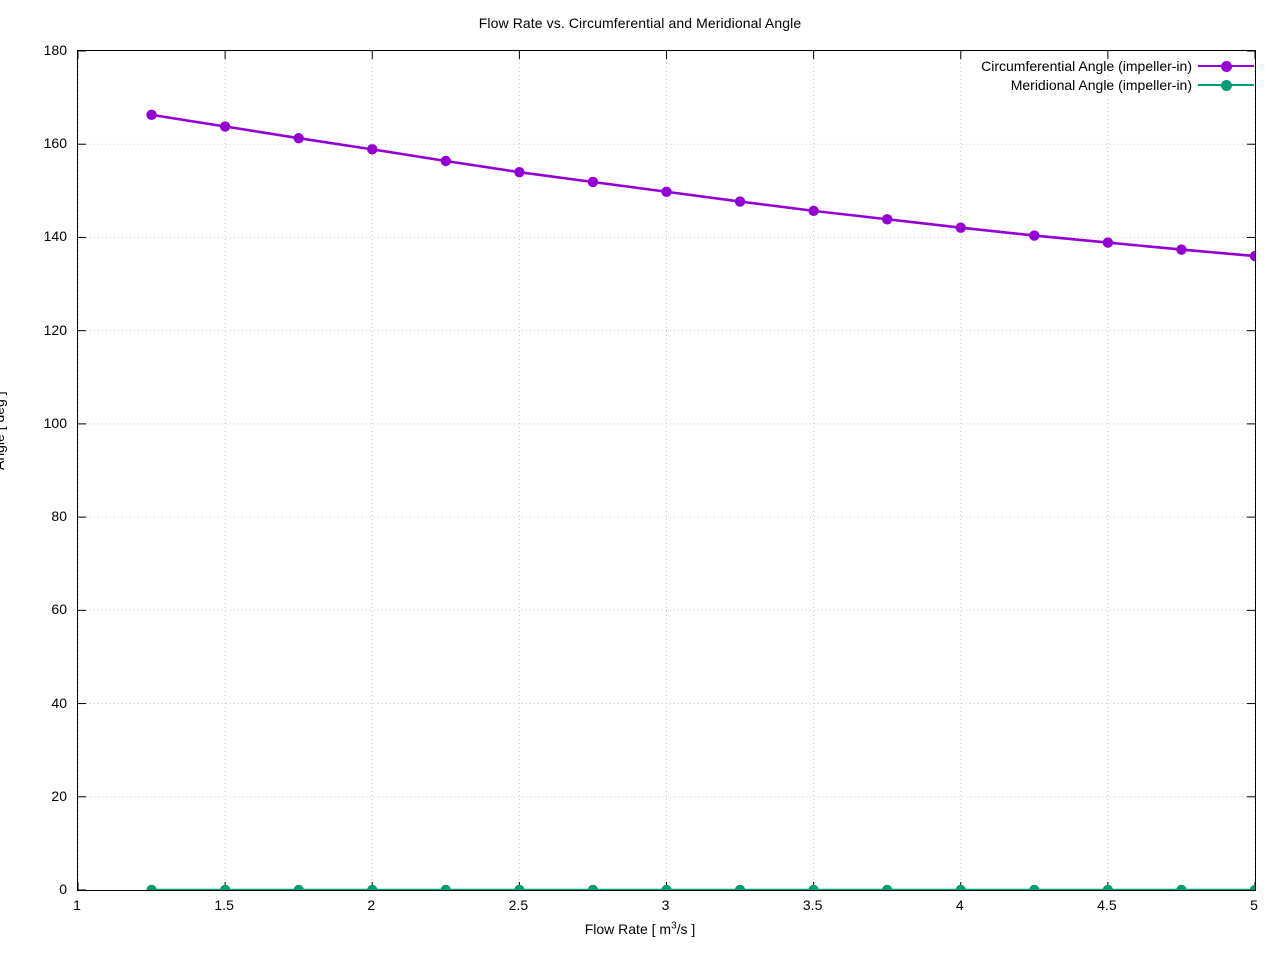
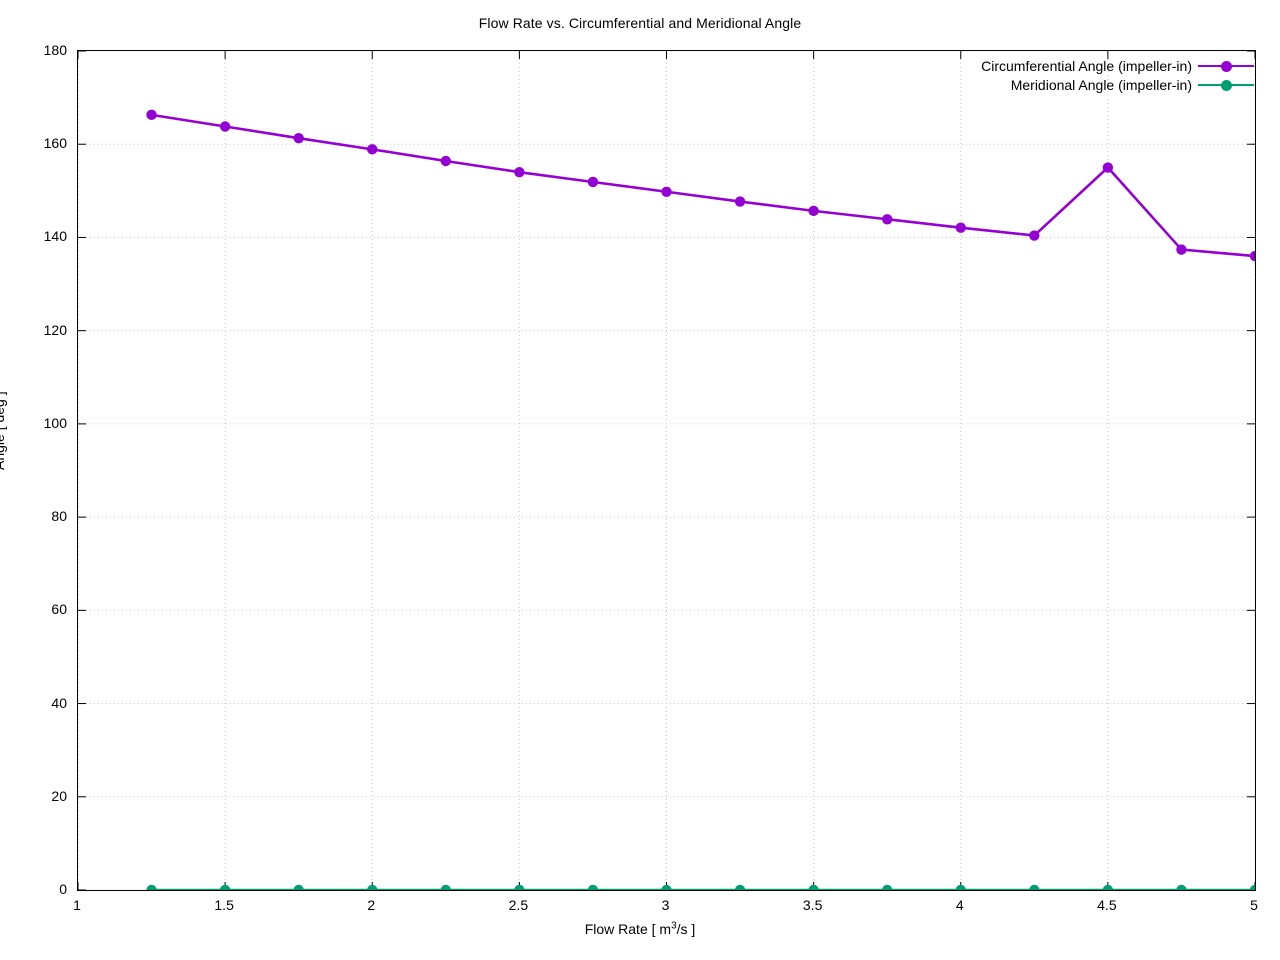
Circumferential Angle (impeller-in)/4.5: 139 -> 155
